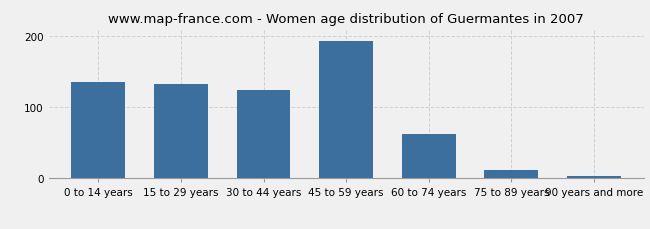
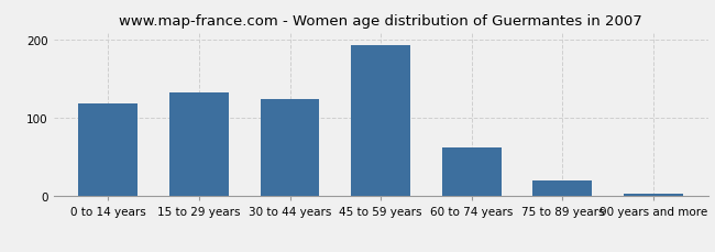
0 to 14 years: 136 -> 118
75 to 89 years: 12 -> 20
